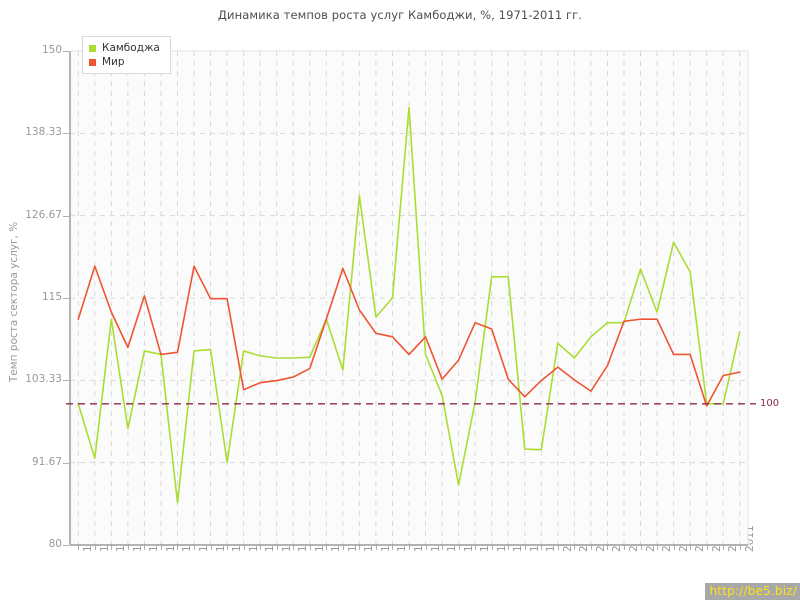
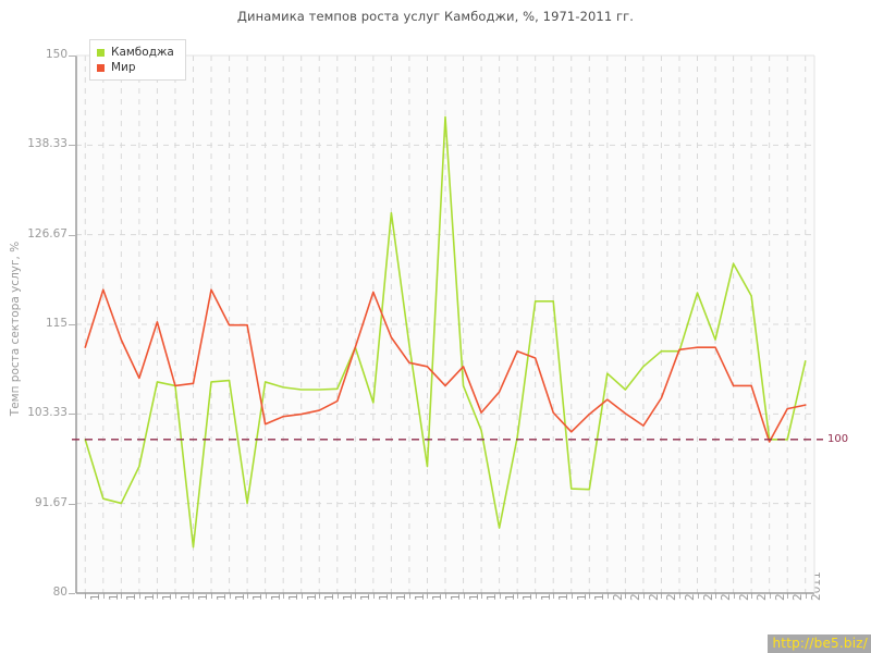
Камбоджа/1973: 112 -> 92
Камбоджа/1990: 115 -> 96
